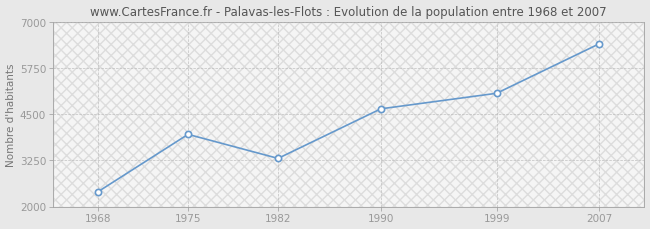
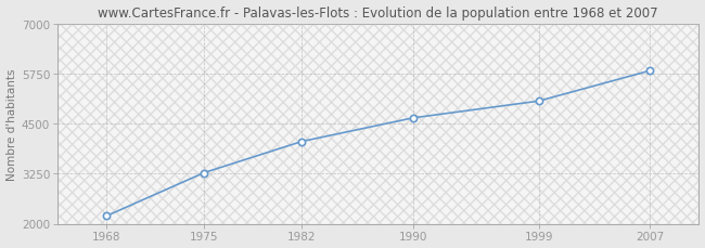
1968: 2400 -> 2190
1975: 3950 -> 3270
1982: 3300 -> 4050
2007: 6400 -> 5820
